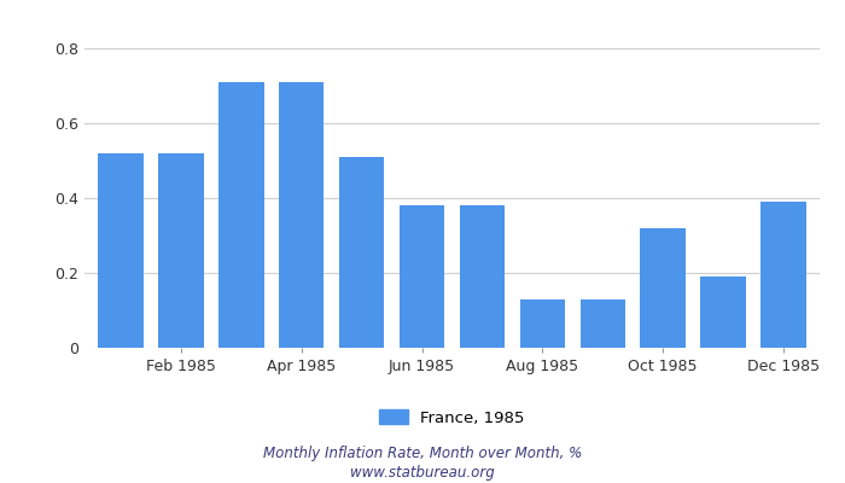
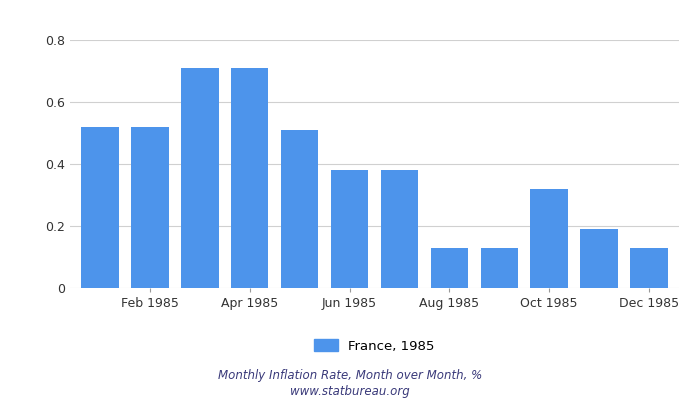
Dec 1985: 0.39 -> 0.13
